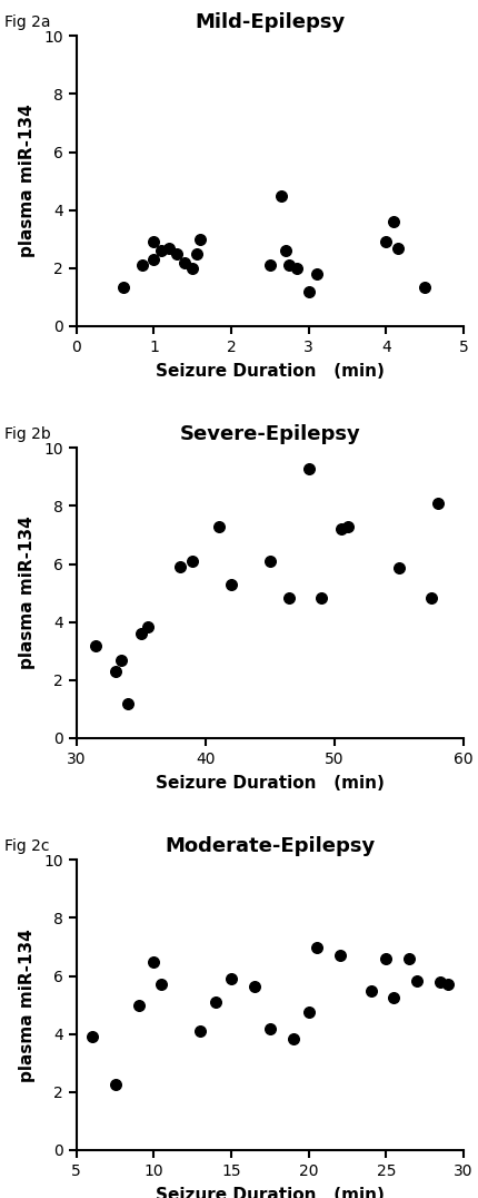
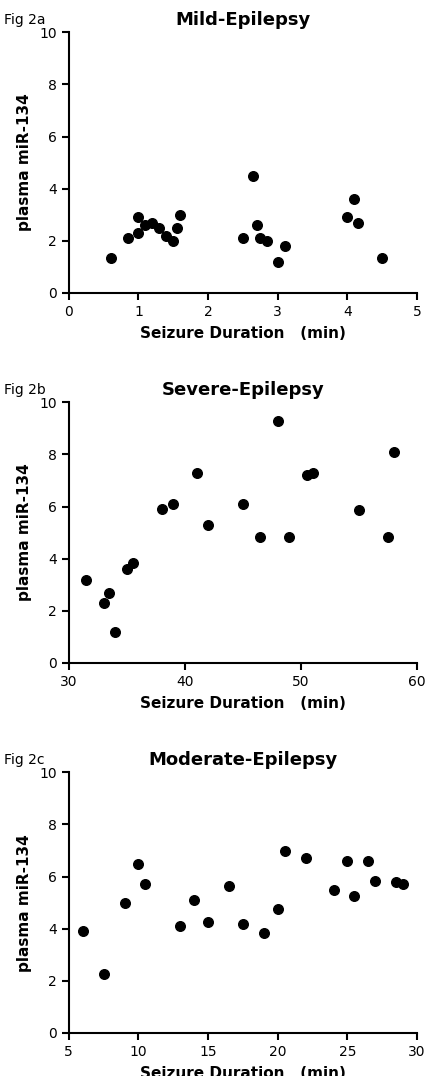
Moderate-Epilepsy/15: 5.90 -> 4.25
